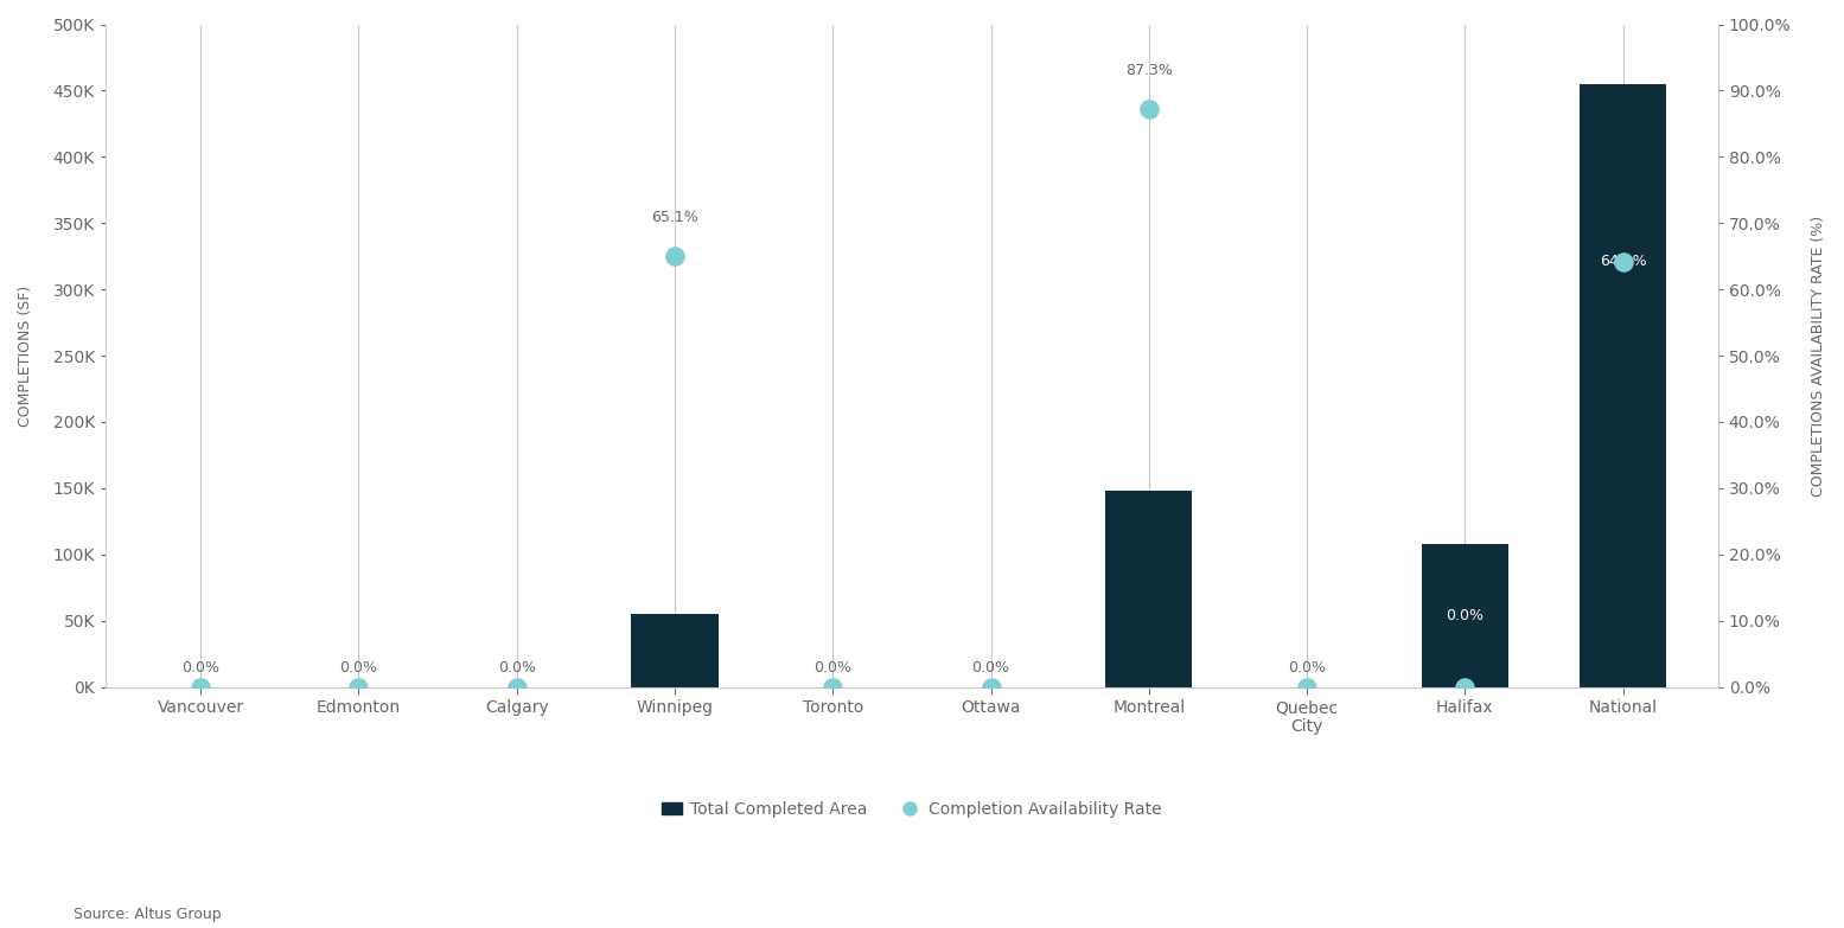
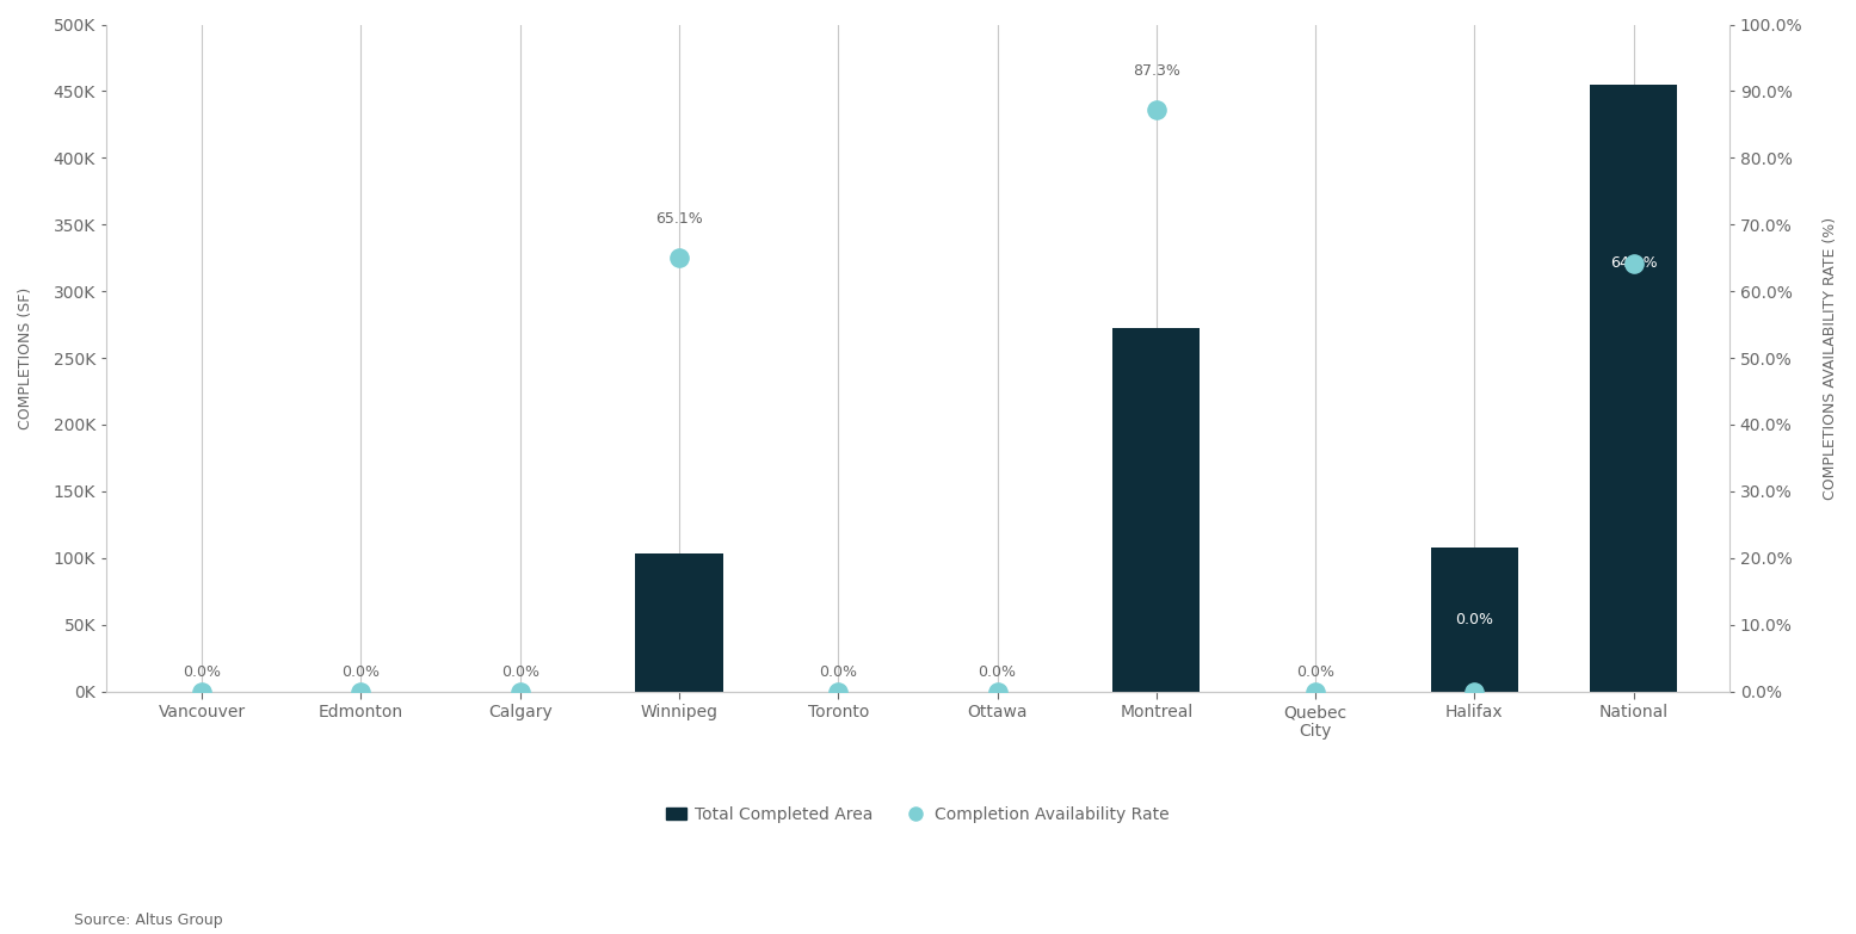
Total Completed Area/Winnipeg: 55K -> 103K
Total Completed Area/Montreal: 148K -> 272K
